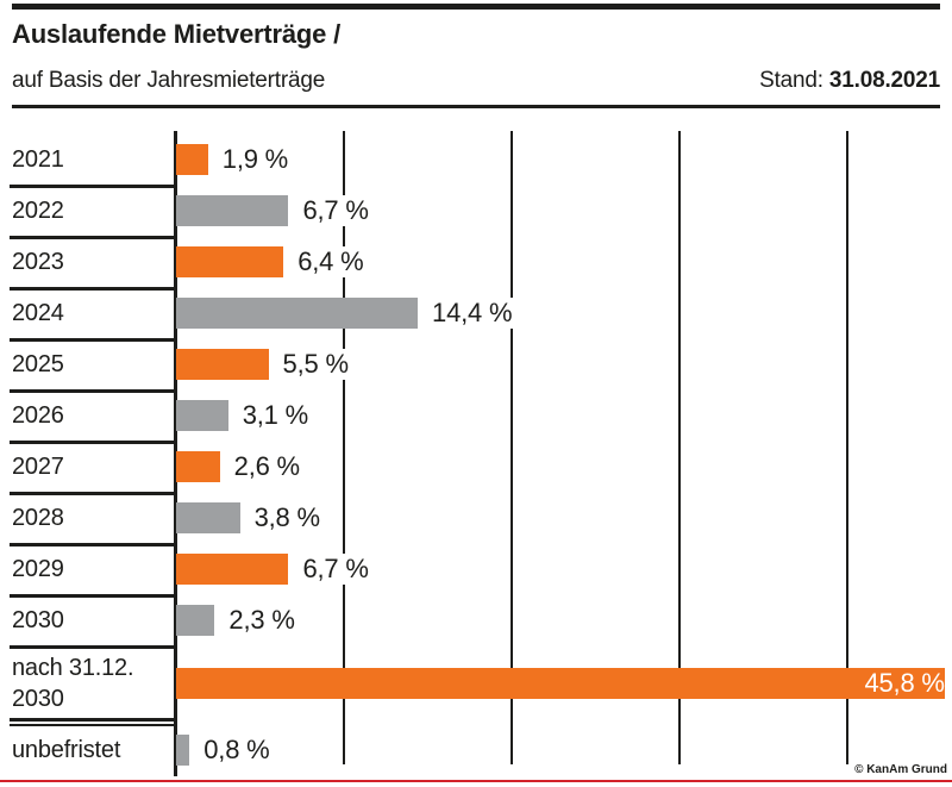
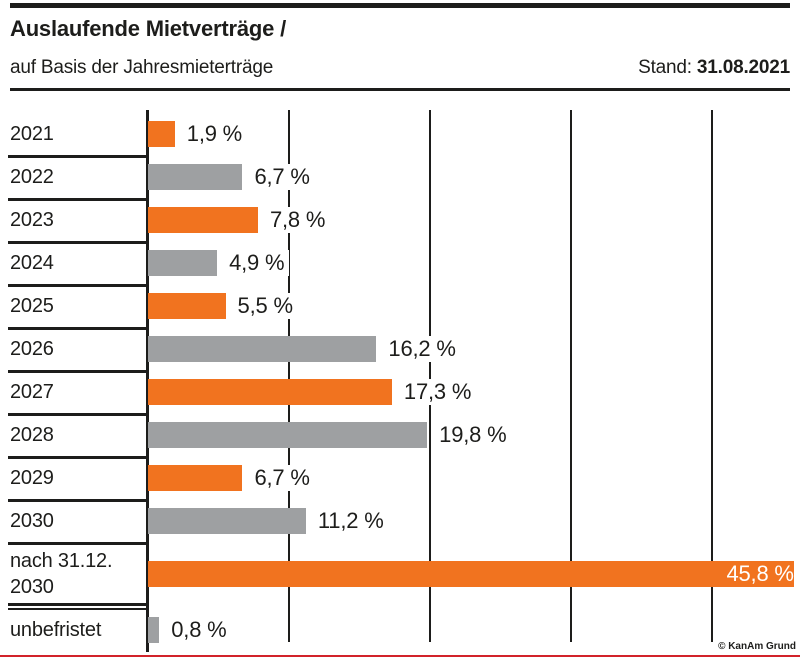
2023: 6,4 -> 7,8
2024: 14,4 -> 4,9
2026: 3,1 -> 16,2
2027: 2,6 -> 17,3
2028: 3,8 -> 19,8
2030: 2,3 -> 11,2
